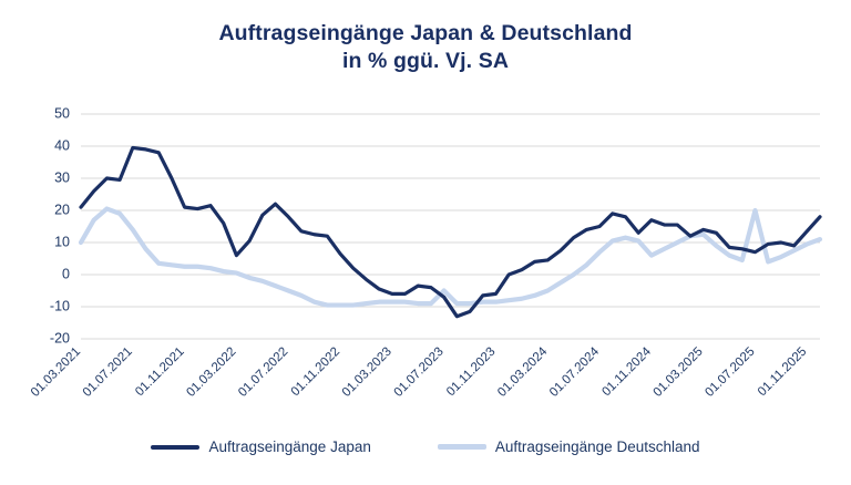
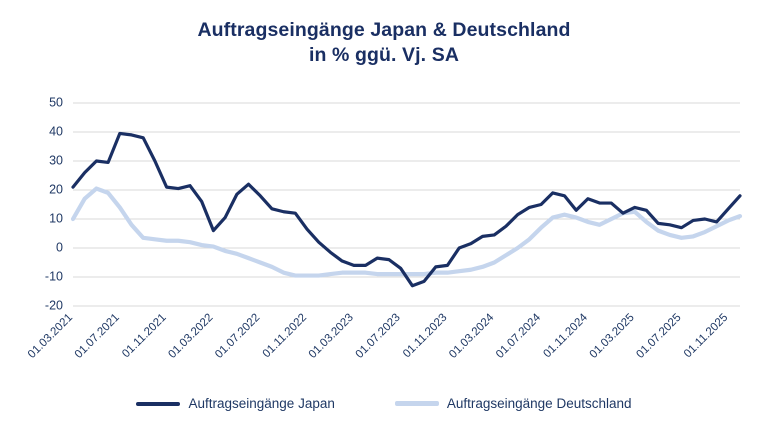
Auftragseingänge Deutschland/01.07.2023: -5 -> -9
Auftragseingänge Deutschland/01.11.2024: 6 -> 9
Auftragseingänge Deutschland/01.07.2025: 20 -> 4
